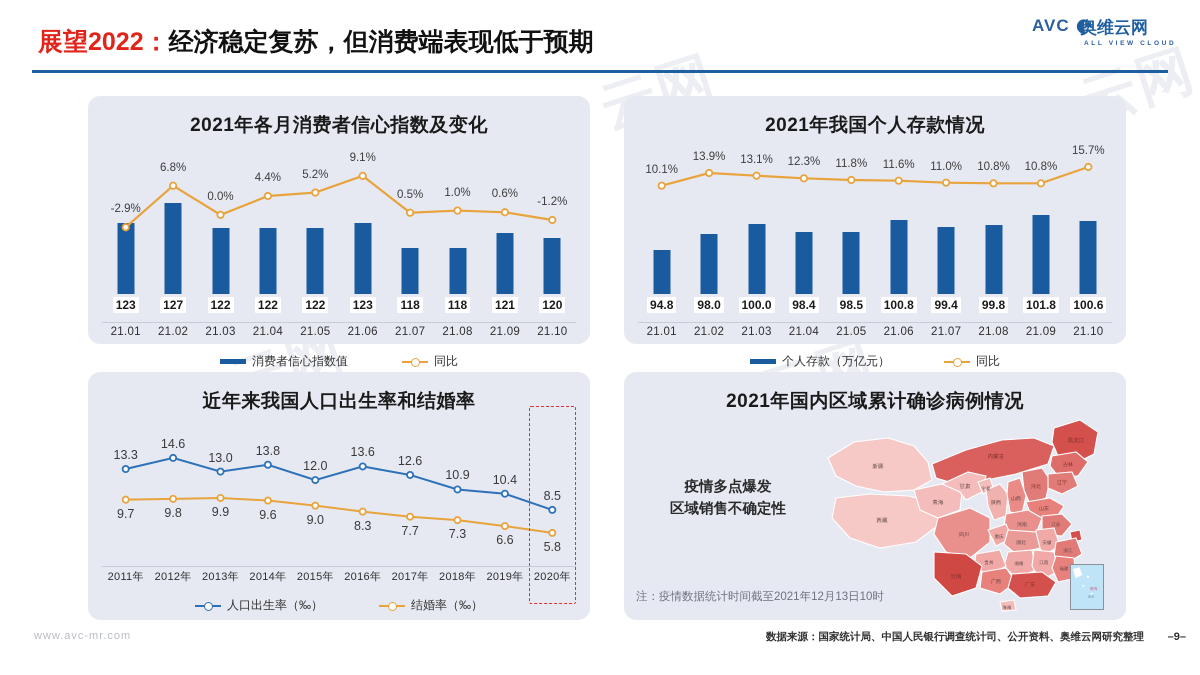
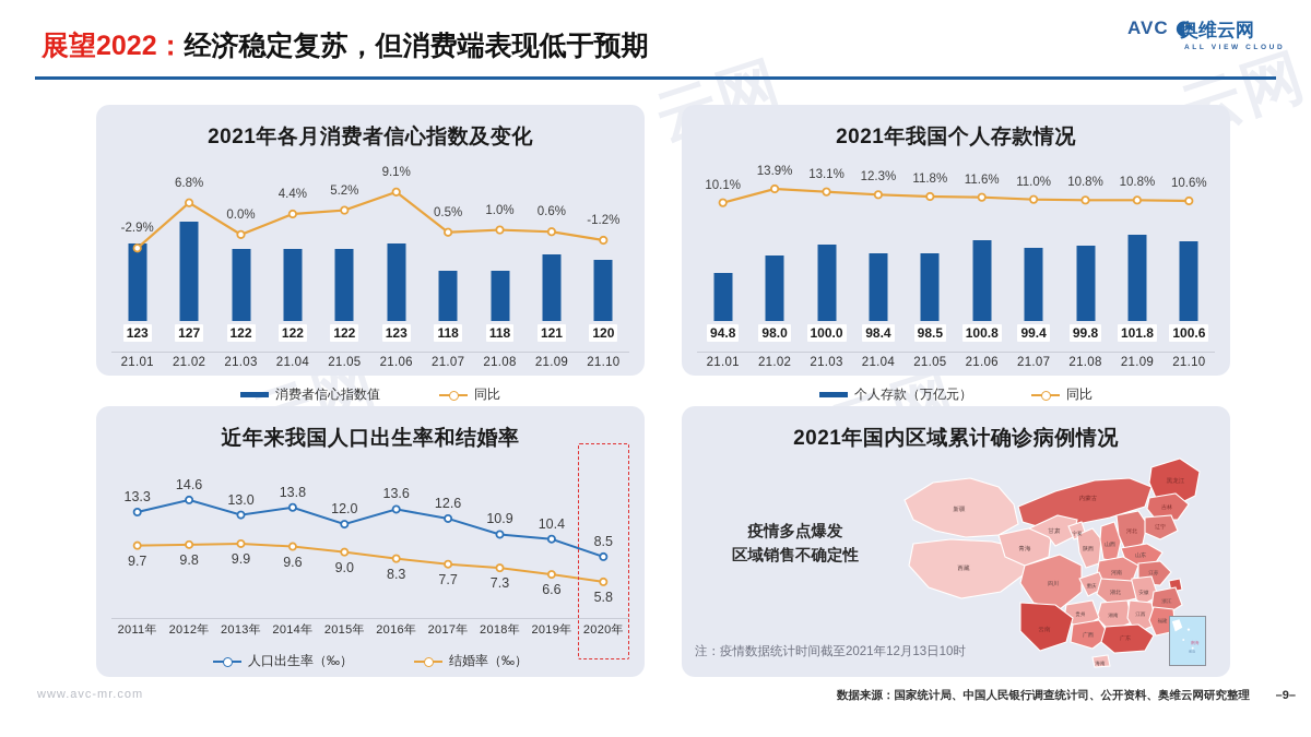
2021年我国个人存款情况/同比/21.10: 15.7% -> 10.6%
